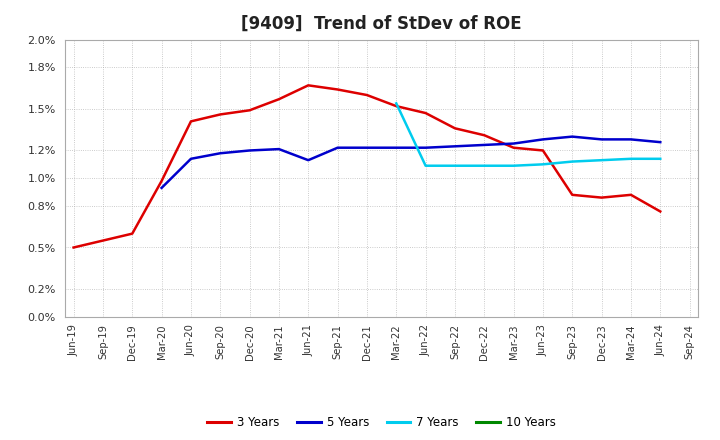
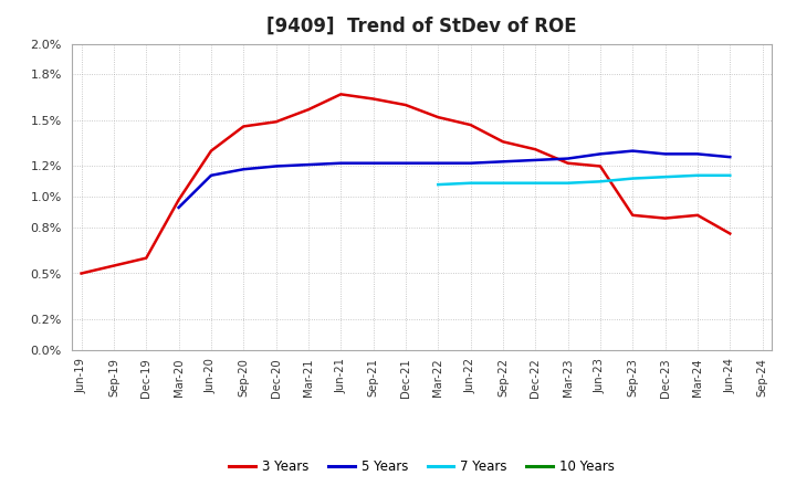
3 Years/Jun-20: 1.41% -> 1.30%
5 Years/Jun-21: 1.13% -> 1.22%
7 Years/Mar-22: 1.54% -> 1.08%
